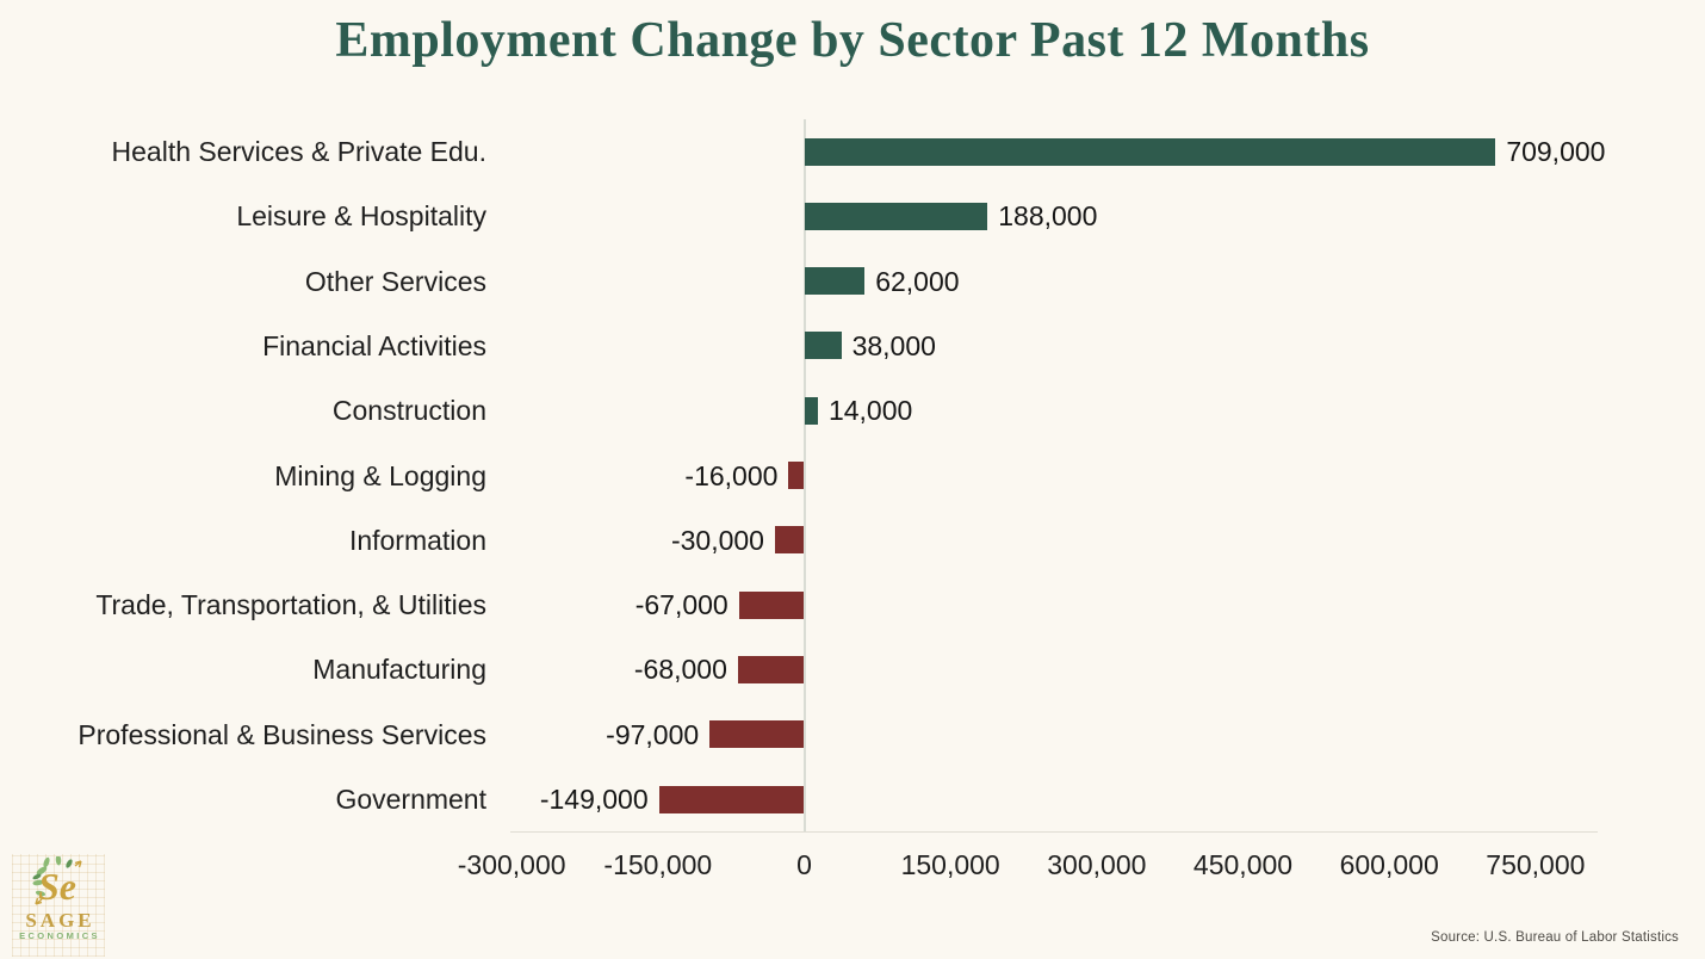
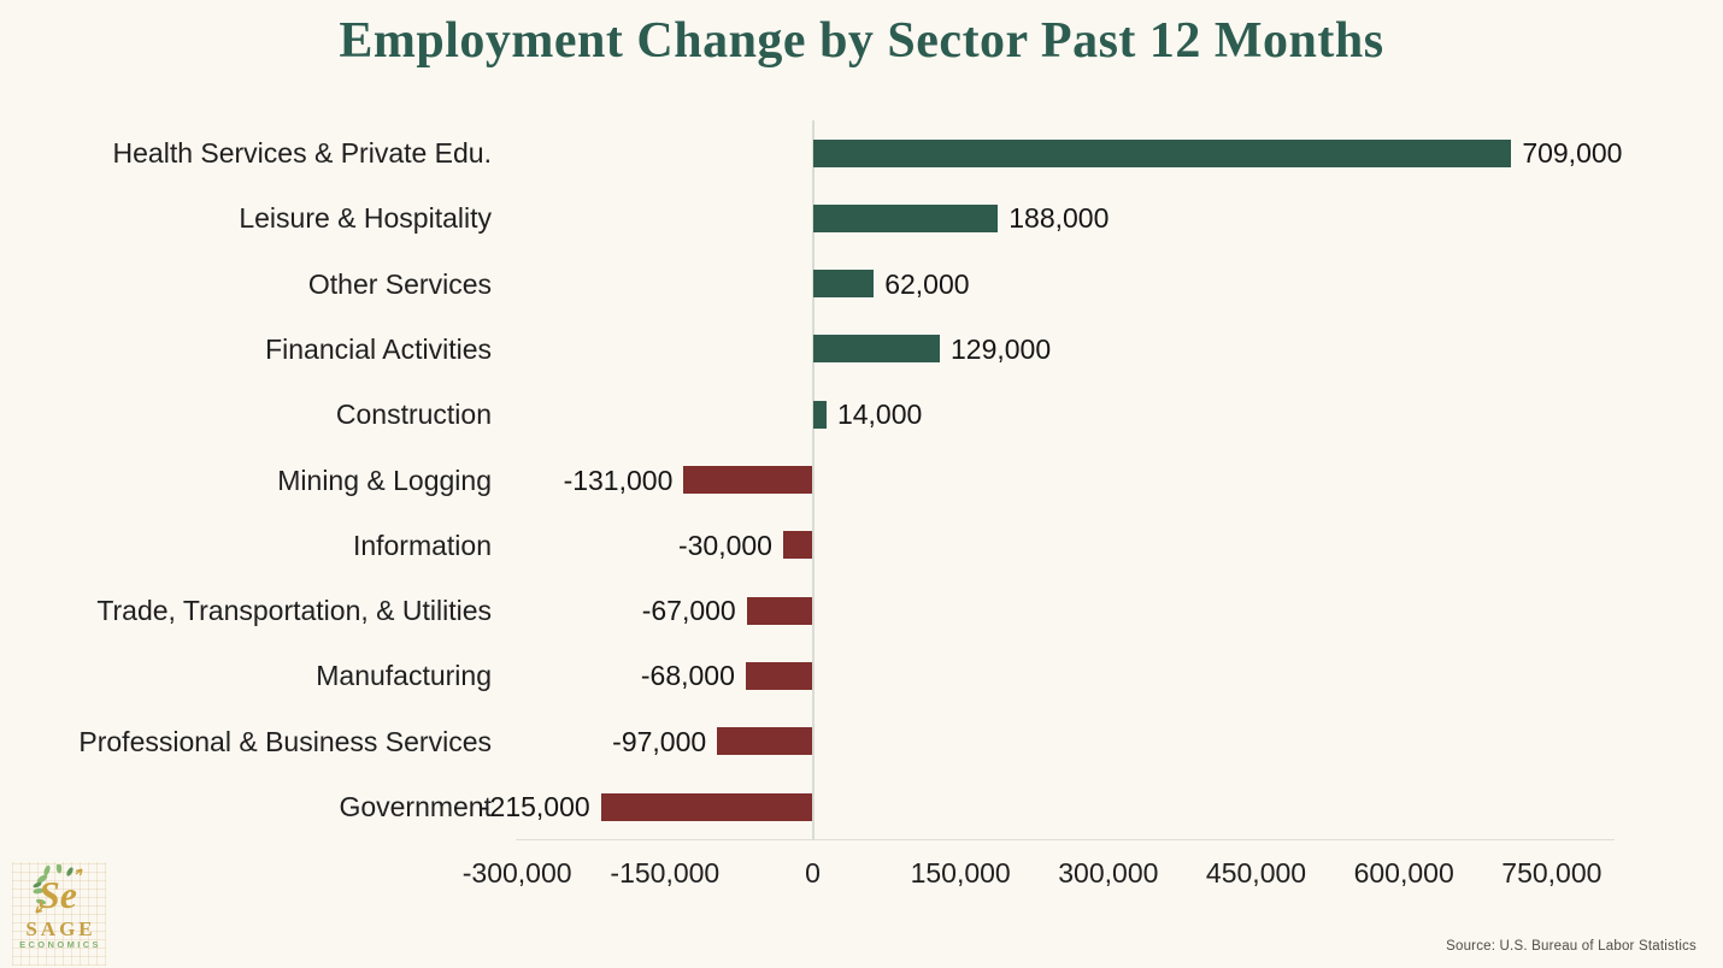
Financial Activities: 38,000 -> 129,000
Mining & Logging: -16,000 -> -131,000
Government: -149,000 -> -215,000
